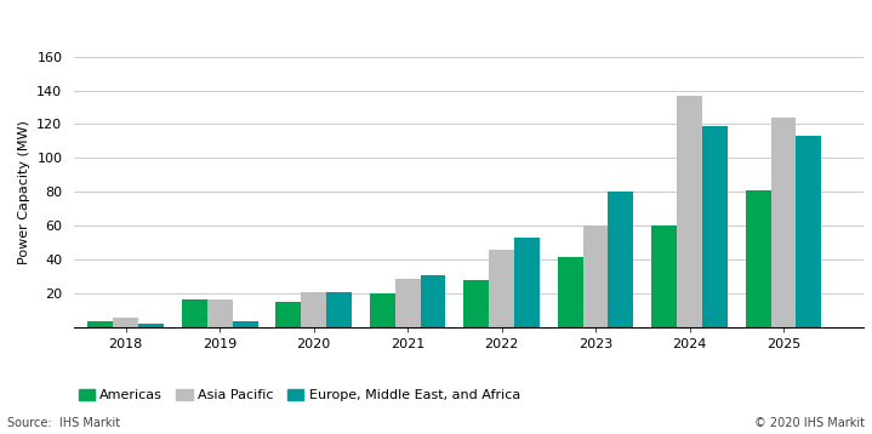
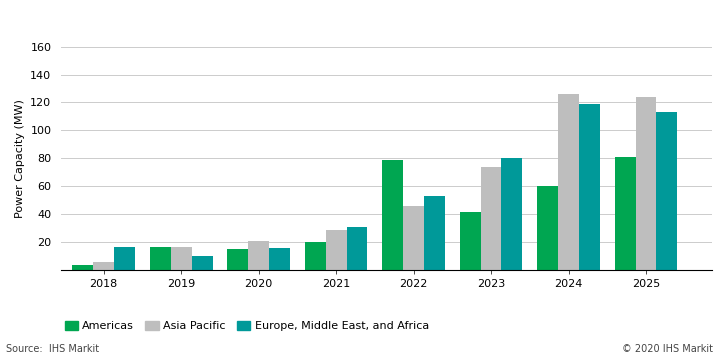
Europe, Middle East, and Africa/2018: 2 -> 17
Europe, Middle East, and Africa/2019: 4 -> 10
Europe, Middle East, and Africa/2020: 21 -> 16
Americas/2022: 28 -> 79
Asia Pacific/2023: 60 -> 74
Asia Pacific/2024: 137 -> 126
